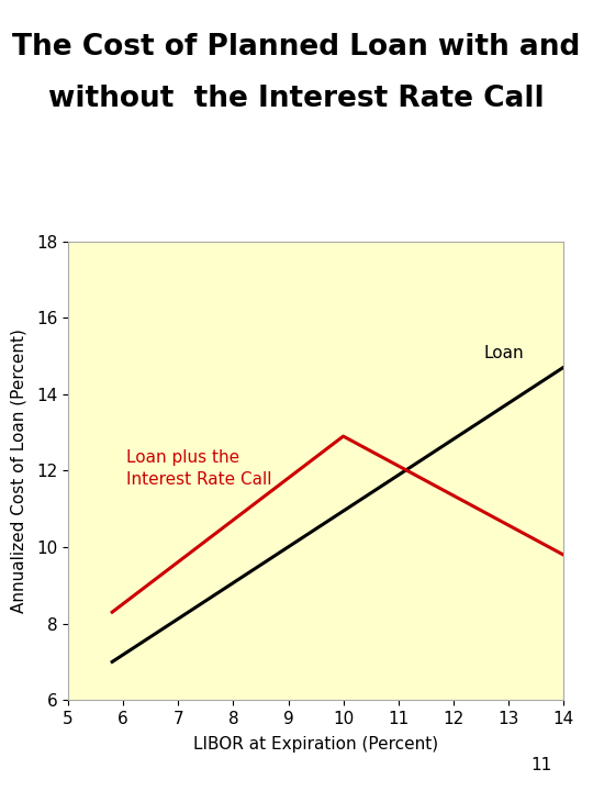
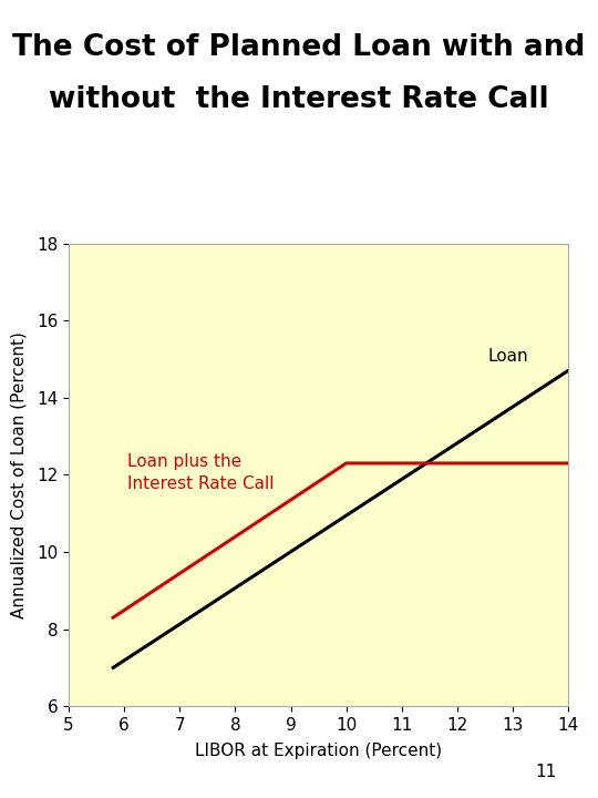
10: 12.9 -> 12.3
14: 9.8 -> 12.3
